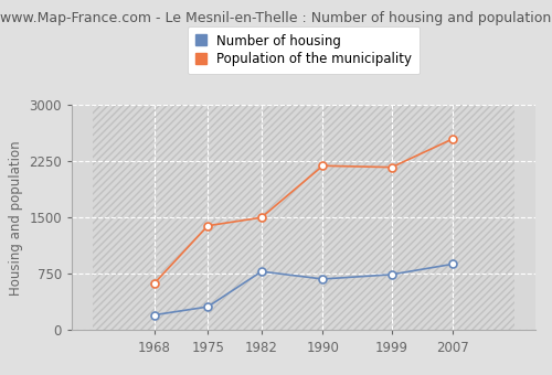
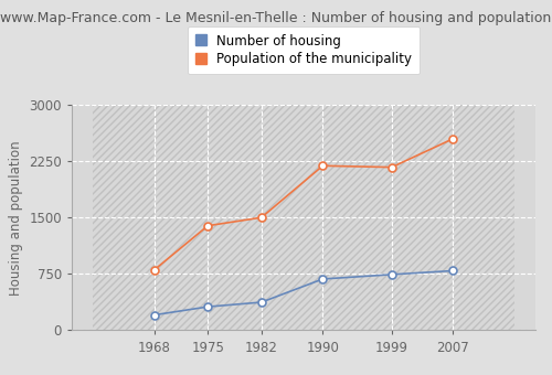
Population of the municipality/1968: 620 -> 800
Number of housing/1982: 780 -> 370
Number of housing/2007: 880 -> 790
